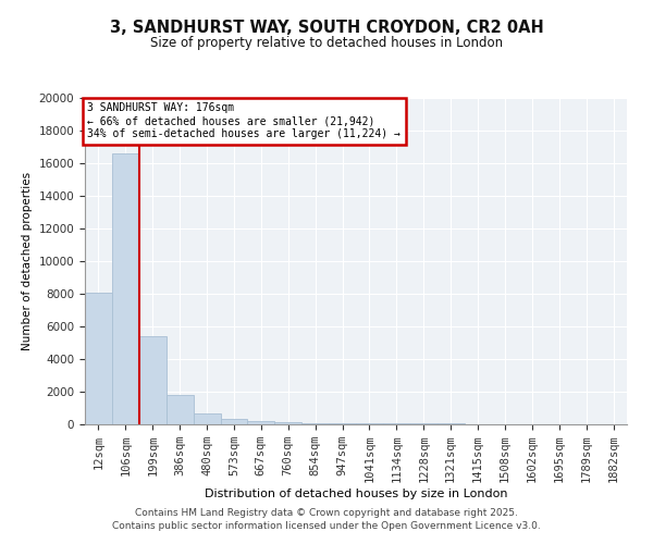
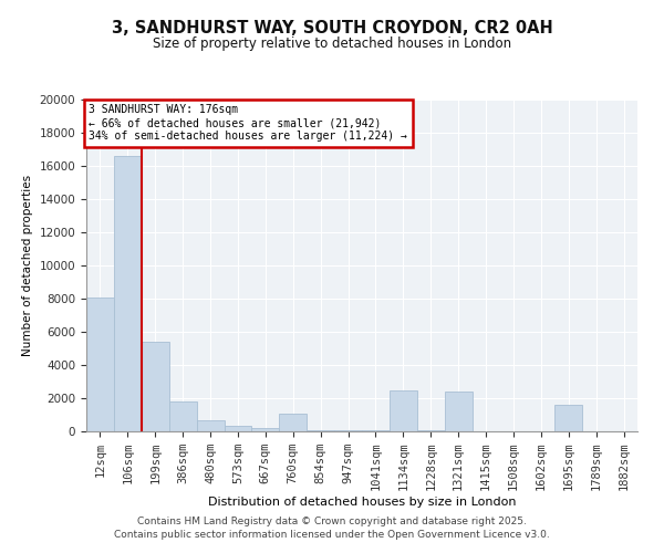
760sqm: 200 -> 1100
1134sqm: 100 -> 2500
1321sqm: 0 -> 2400
1695sqm: 0 -> 1600
